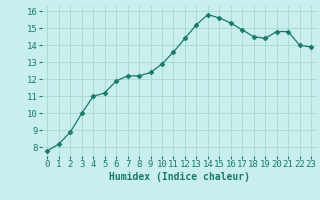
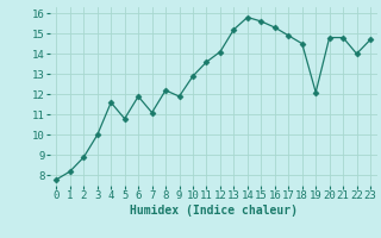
4: 11.0 -> 11.6
5: 11.2 -> 10.8
7: 12.2 -> 11.1
9: 12.4 -> 11.9
12: 14.4 -> 14.1
19: 14.4 -> 12.1
23: 13.9 -> 14.7
